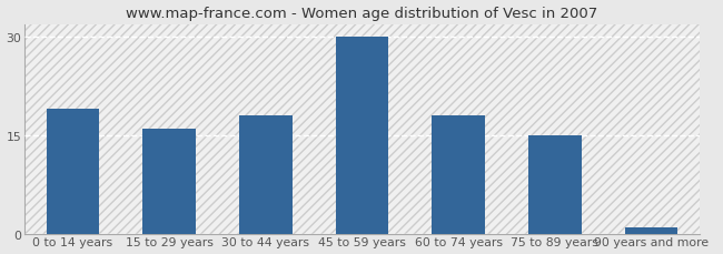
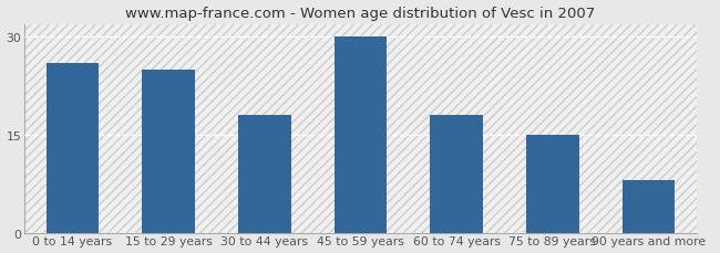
0 to 14 years: 19 -> 26
15 to 29 years: 16 -> 25
90 years and more: 1 -> 8
